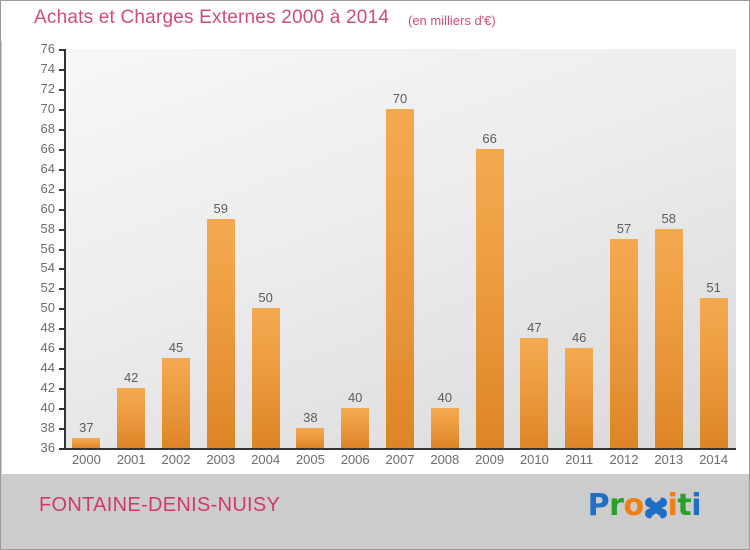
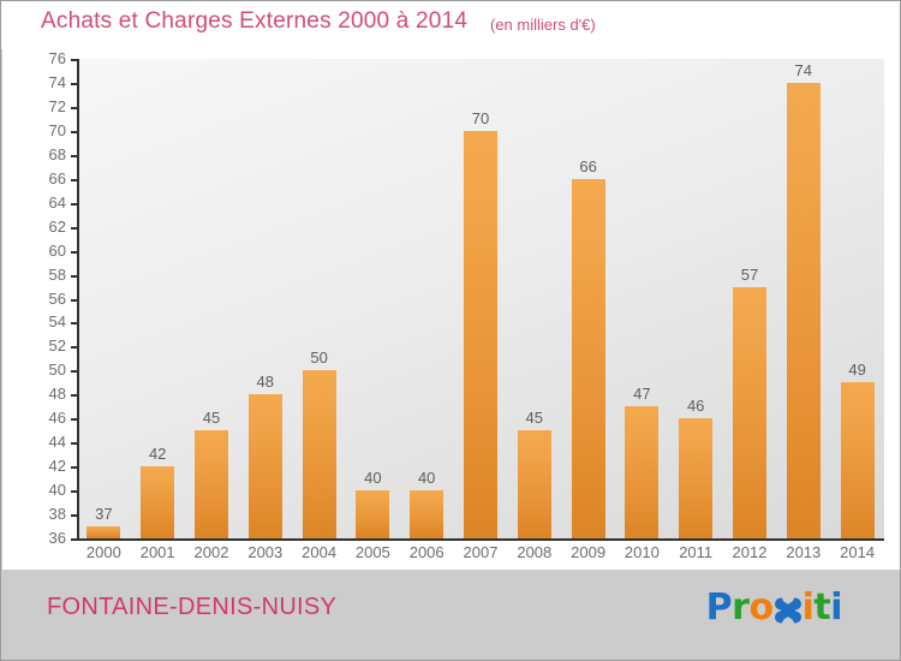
2003: 59 -> 48
2005: 38 -> 40
2008: 40 -> 45
2013: 58 -> 74
2014: 51 -> 49
